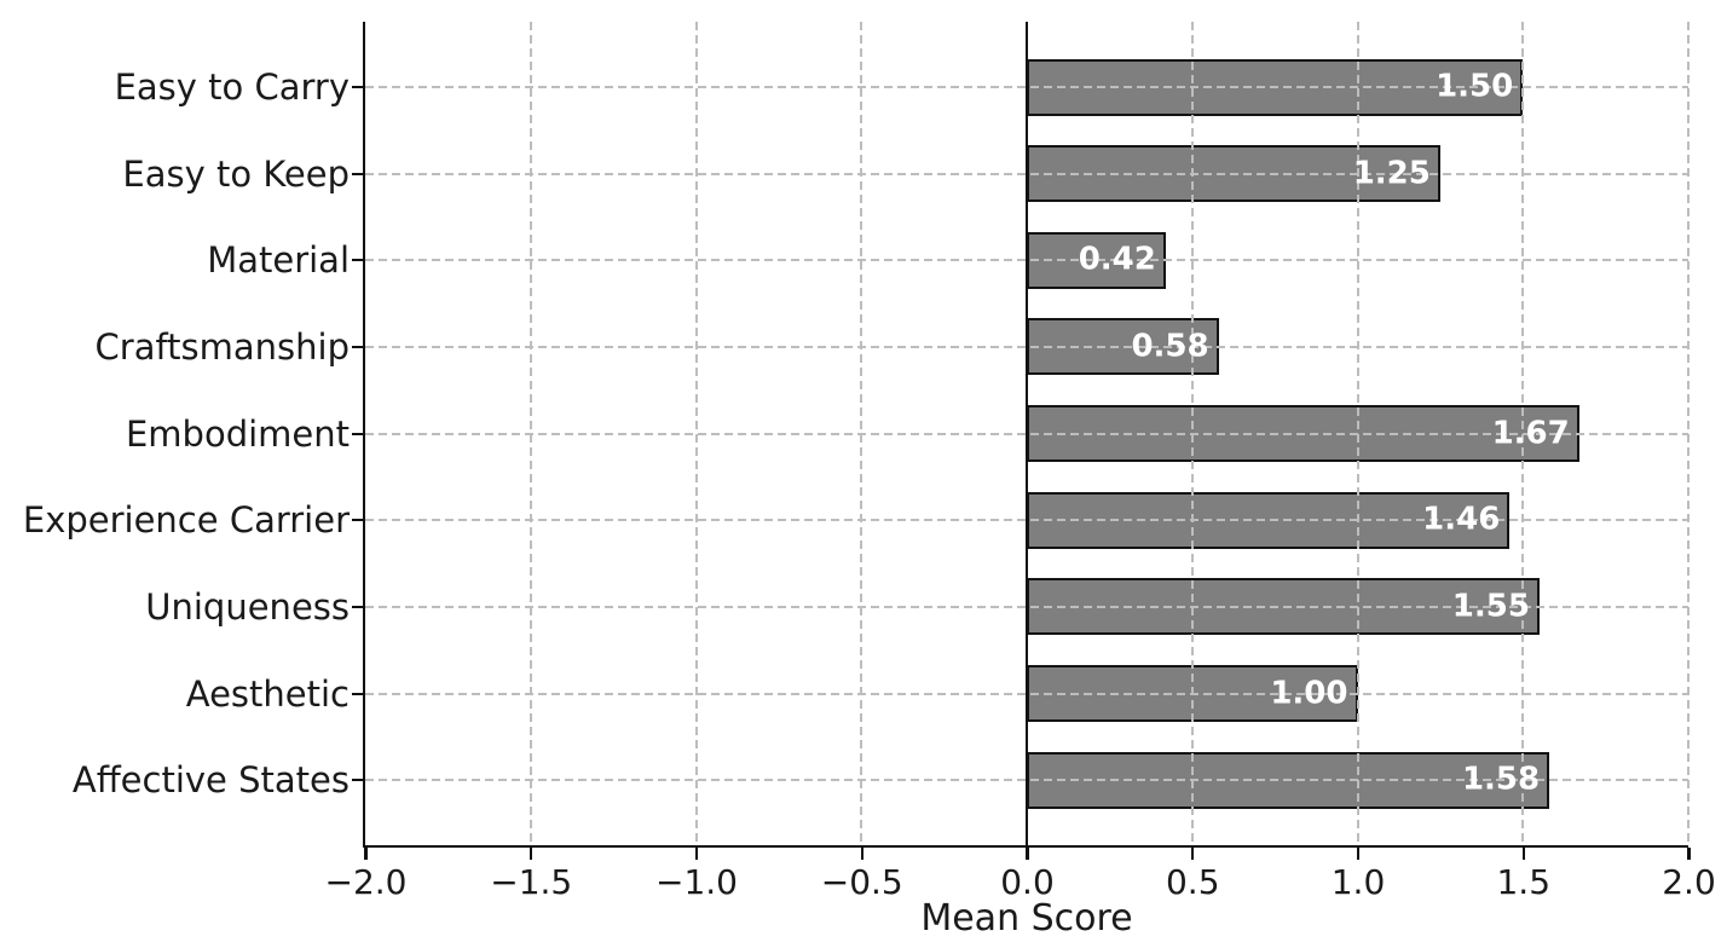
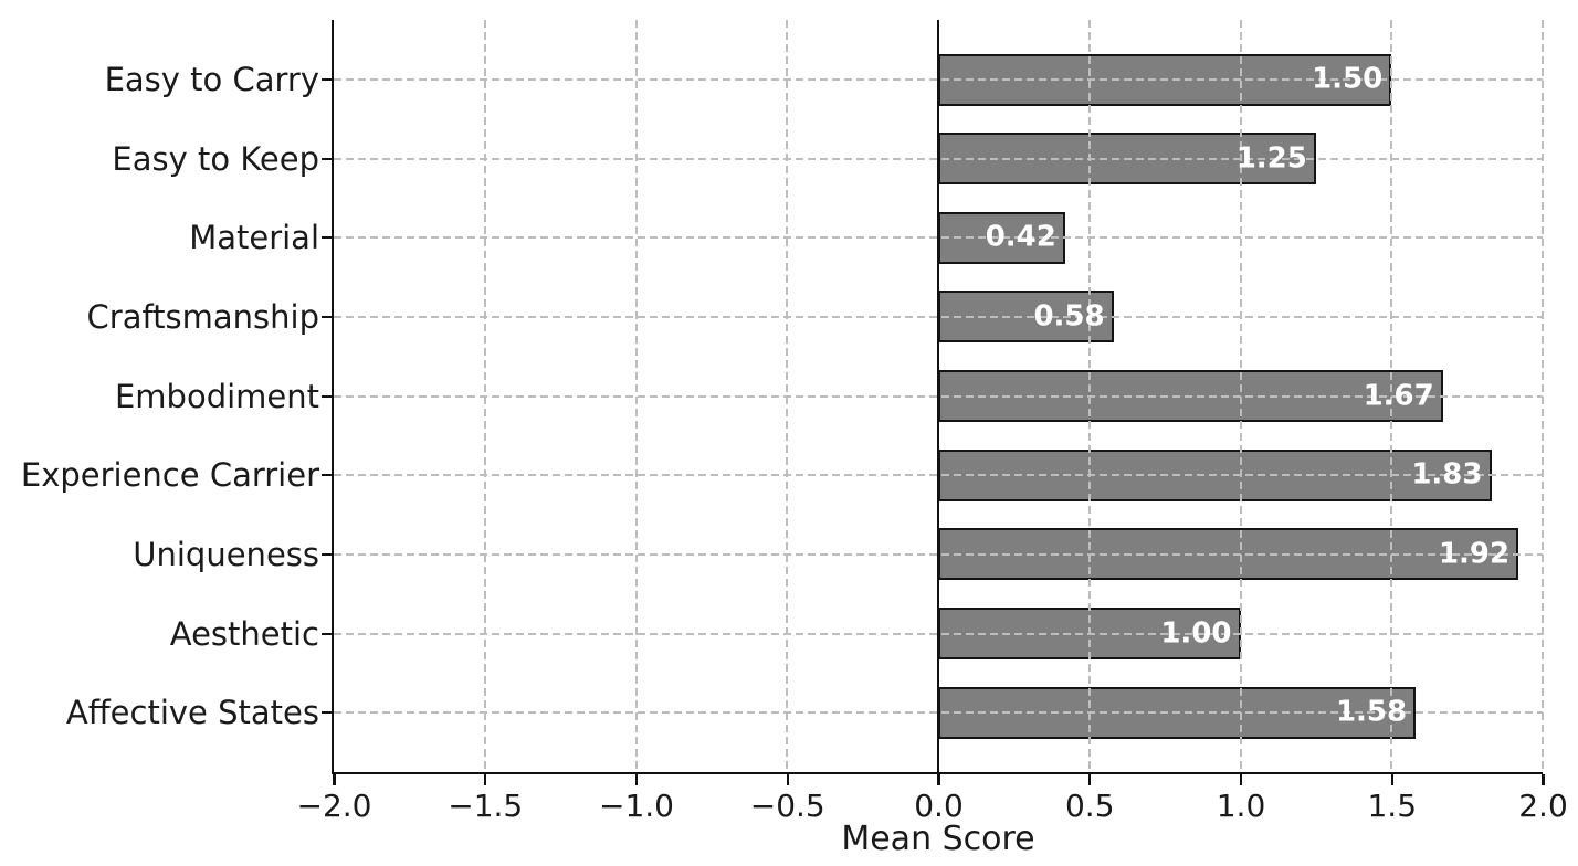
Experience Carrier: 1.46 -> 1.83
Uniqueness: 1.55 -> 1.92
